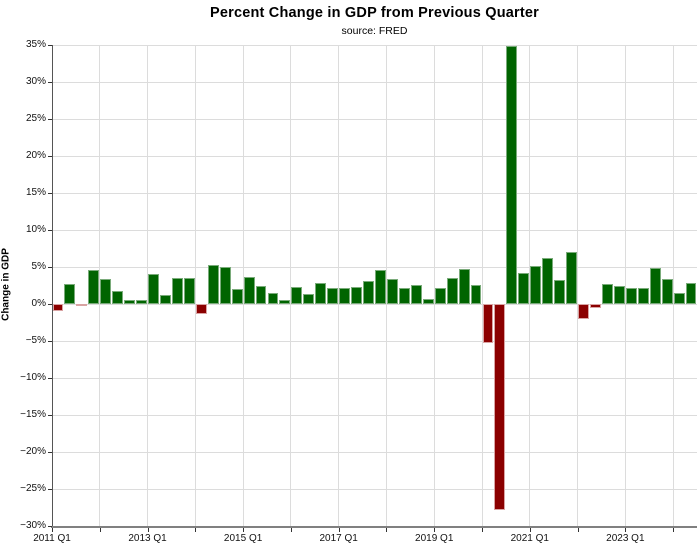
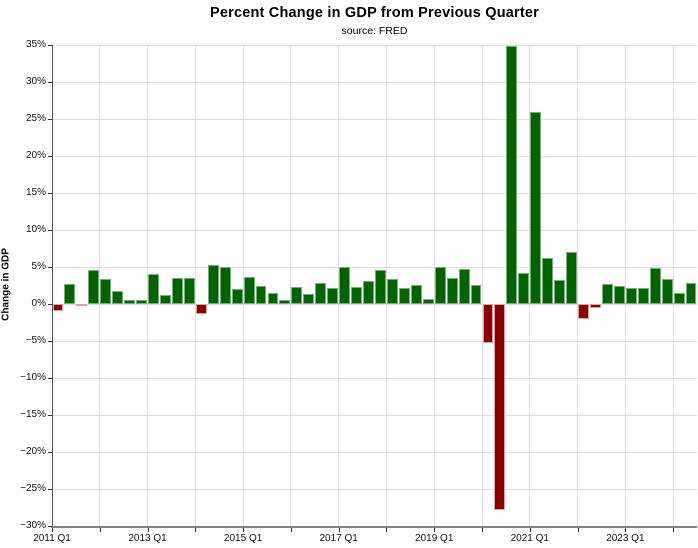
2017 Q1: 2% -> 5%
2019 Q1: 2% -> 5%
2021 Q1: 5% -> 26%
